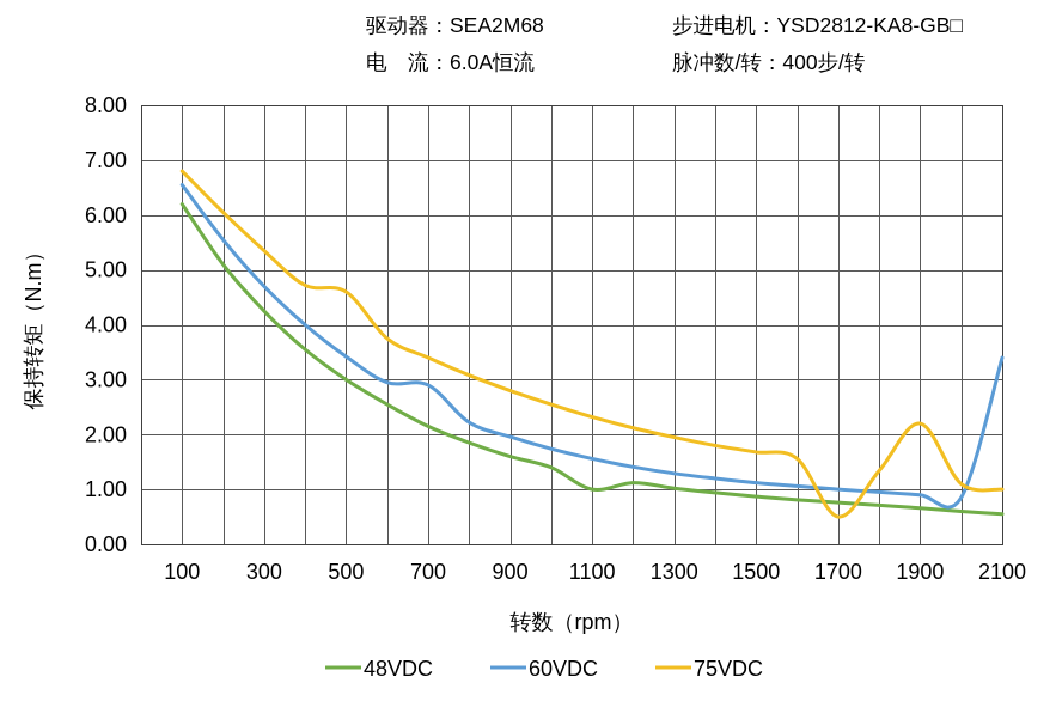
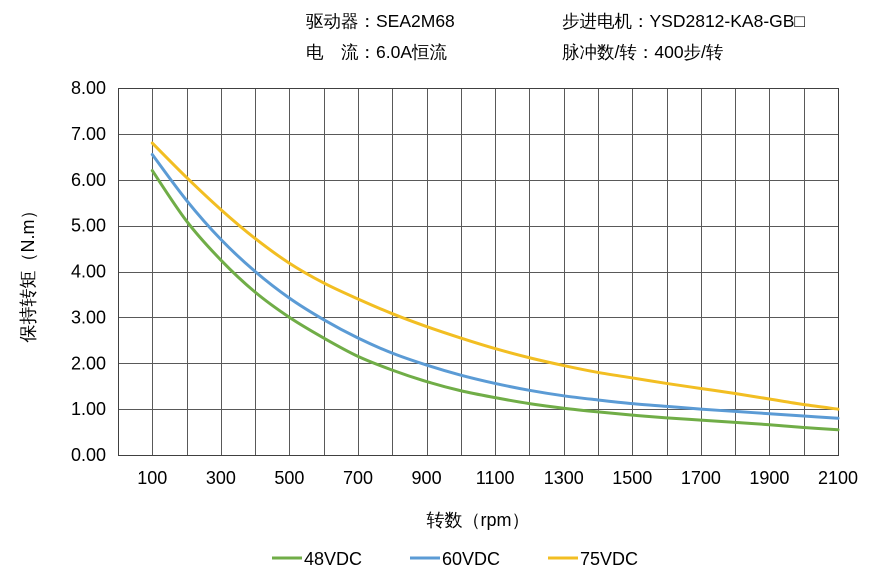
75VDC/500: 4.6 -> 4.2
60VDC/700: 2.9 -> 2.5
48VDC/1100: 1.0 -> 1.2
75VDC/1700: 0.5 -> 1.4
75VDC/1900: 2.2 -> 1.2
60VDC/2100: 3.4 -> 0.8
